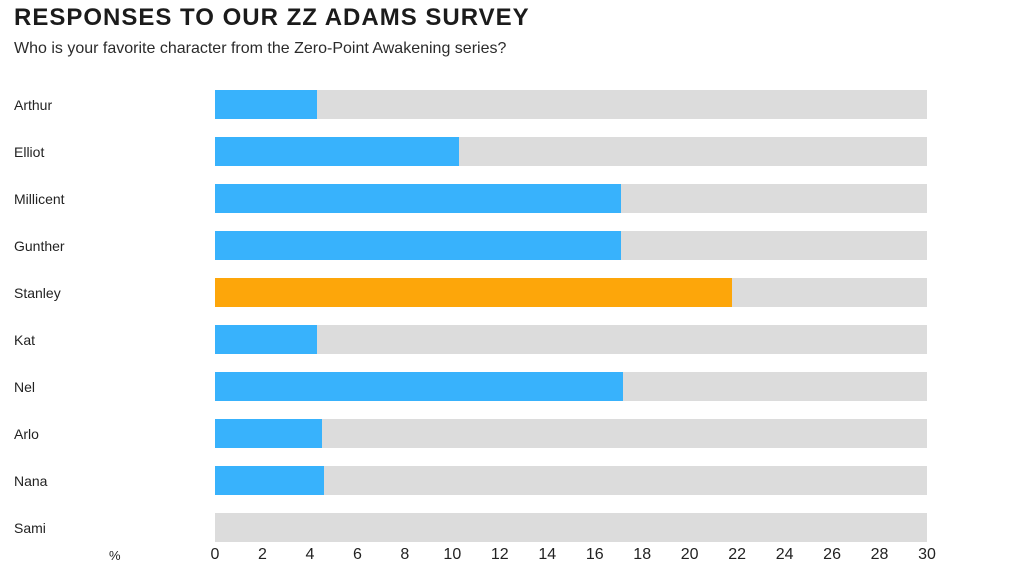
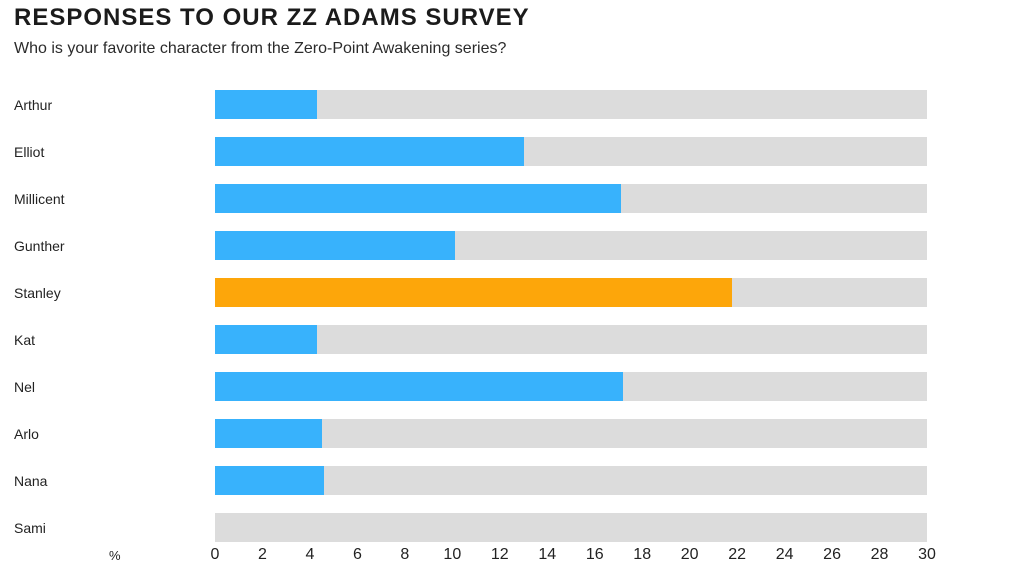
Elliot: 10.3 -> 13.0
Gunther: 17.1 -> 10.1
